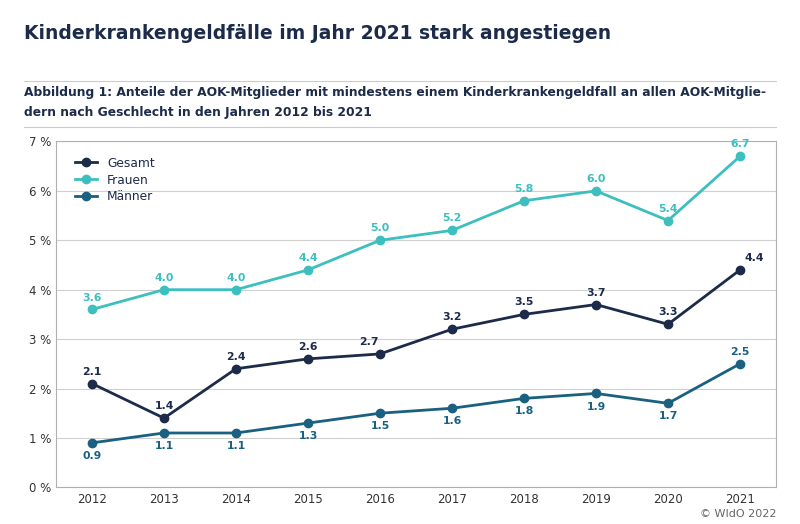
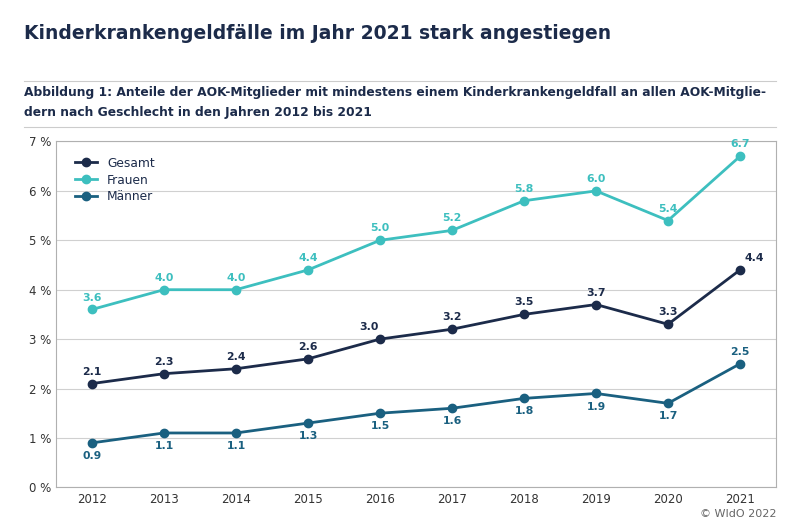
Gesamt/2013: 1.4 -> 2.3
Gesamt/2016: 2.7 -> 3.0
